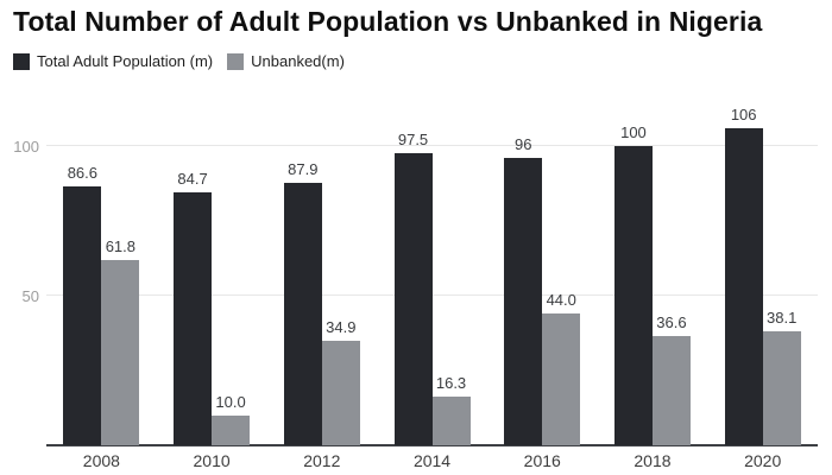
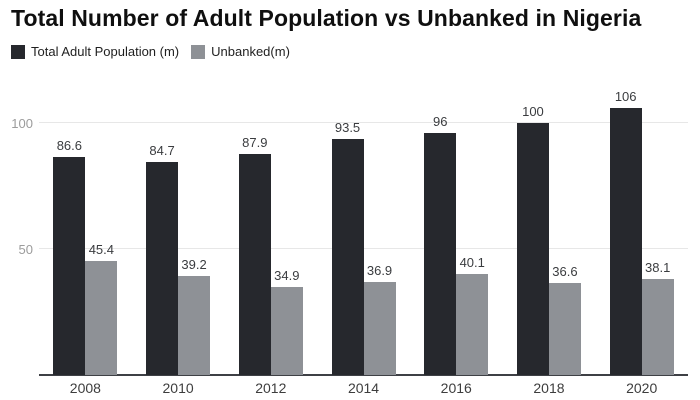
Unbanked(m)/2008: 61.8 -> 45.4
Unbanked(m)/2010: 10.0 -> 39.2
Total Adult Population (m)/2014: 97.5 -> 93.5
Unbanked(m)/2014: 16.3 -> 36.9
Unbanked(m)/2016: 44.0 -> 40.1
